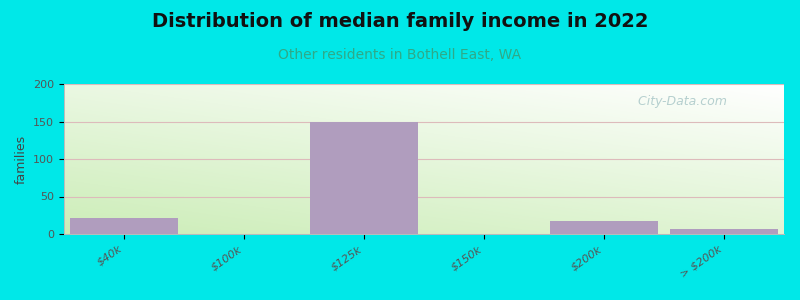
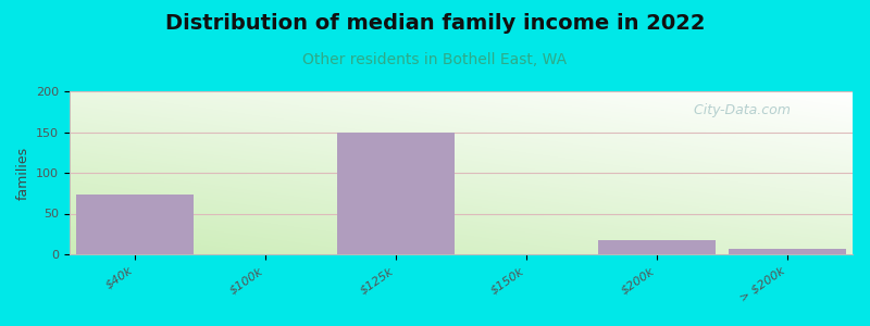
$40k: 22 -> 74
